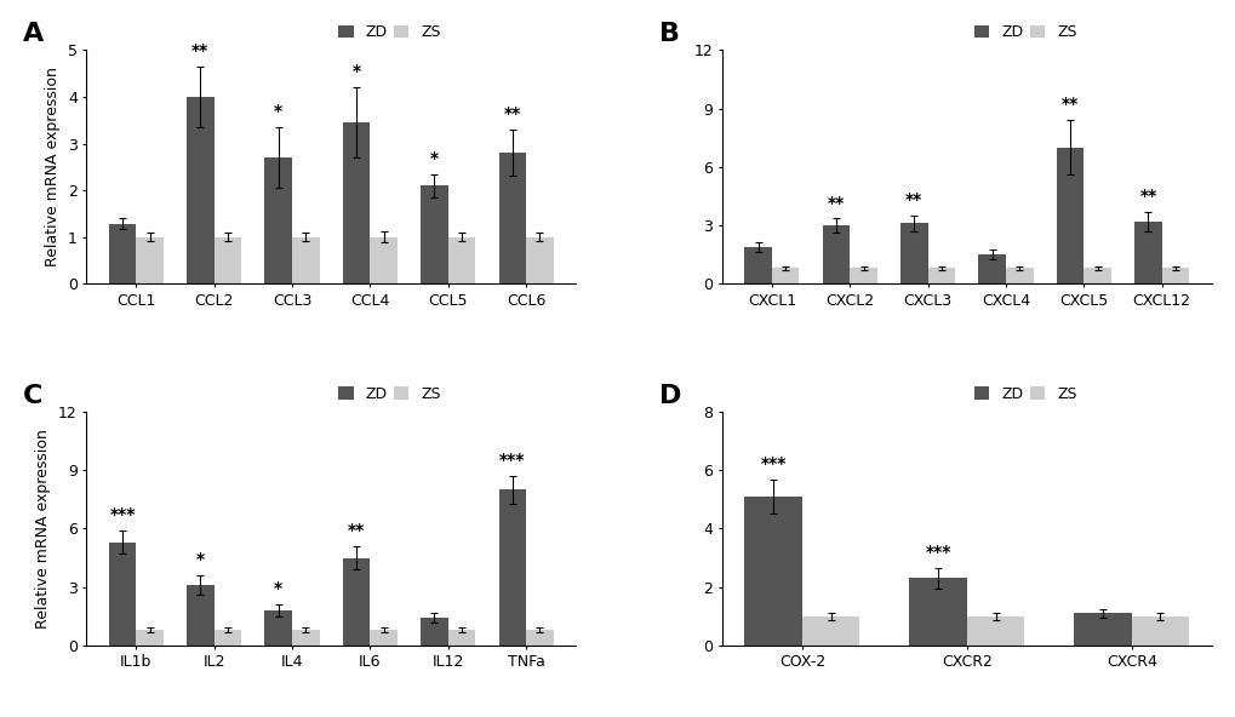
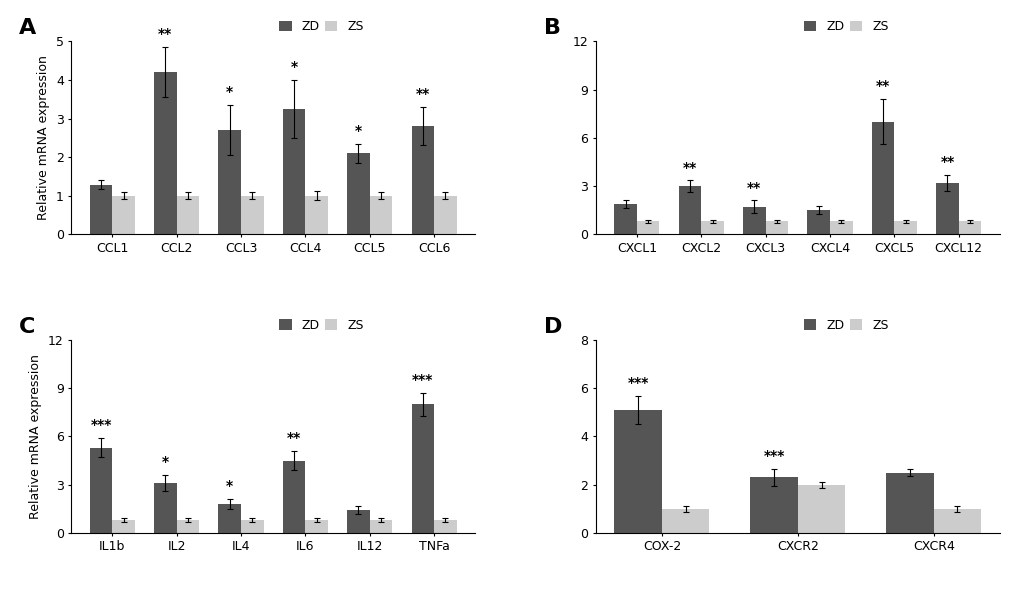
ZD/CCL2: 4.00 -> 4.20
ZD/CCL4: 3.45 -> 3.25
ZD/CXCL3: 3.1 -> 1.7
ZS/CXCR2: 1 -> 2
ZD/CXCR4: 1.1 -> 2.5
